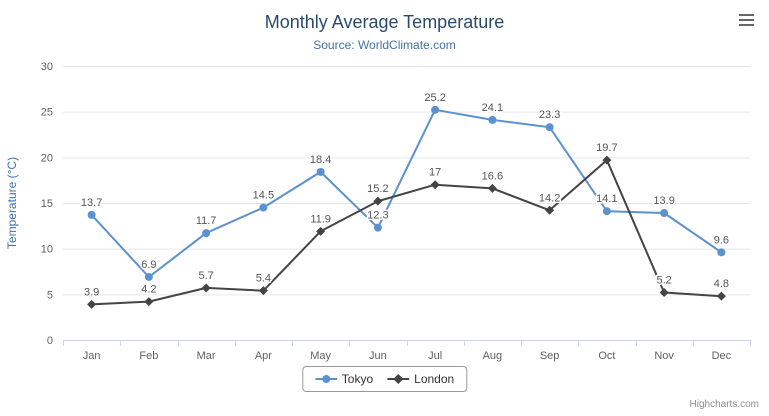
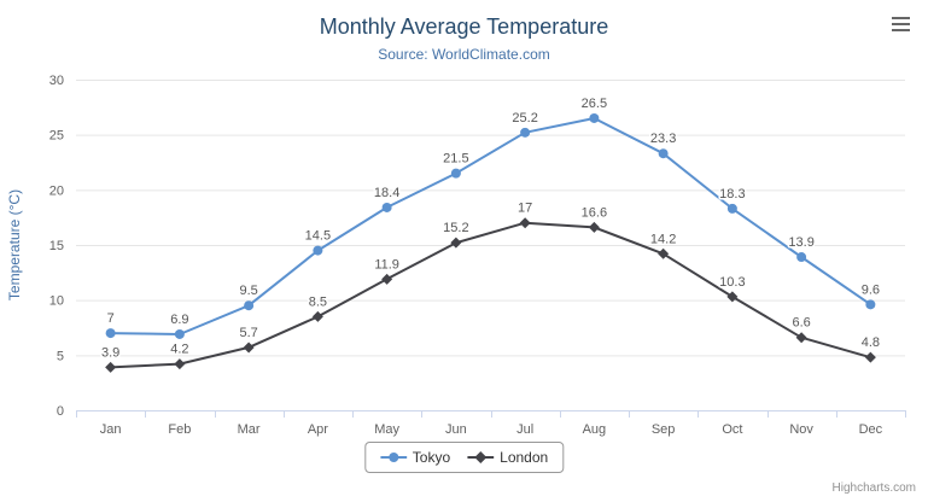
Tokyo/Jan: 13.7 -> 7
Tokyo/Mar: 11.7 -> 9.5
London/Apr: 5.4 -> 8.5
Tokyo/Jun: 12.3 -> 21.5
Tokyo/Aug: 24.1 -> 26.5
Tokyo/Oct: 14.1 -> 18.3
London/Oct: 19.7 -> 10.3
London/Nov: 5.2 -> 6.6
